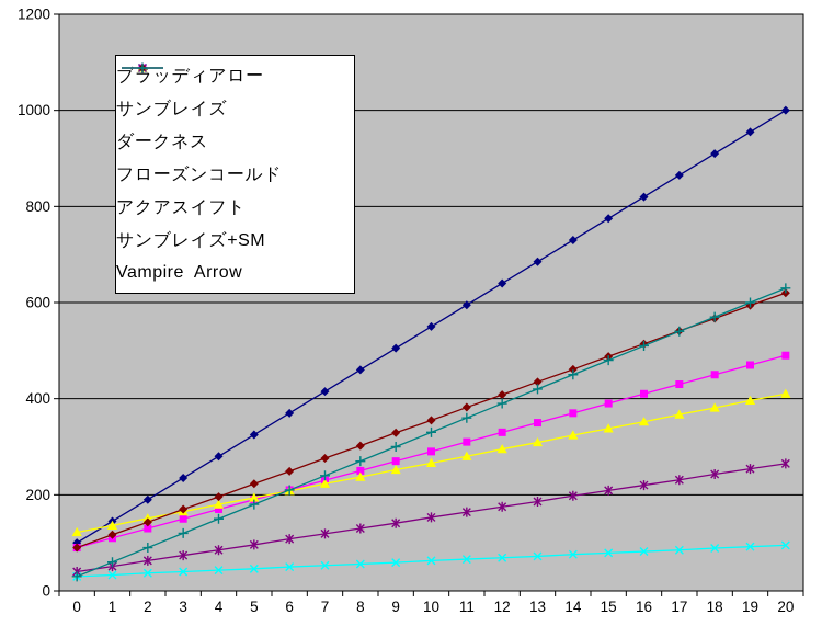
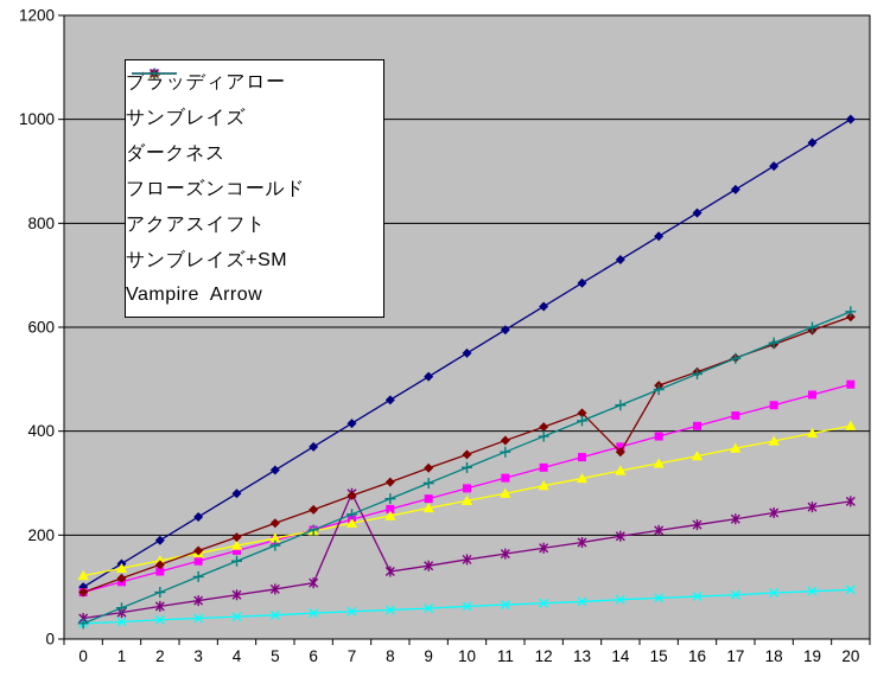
アクアスイフト/7: 120 -> 280
サンブレイズ+SM/14: 460 -> 360
